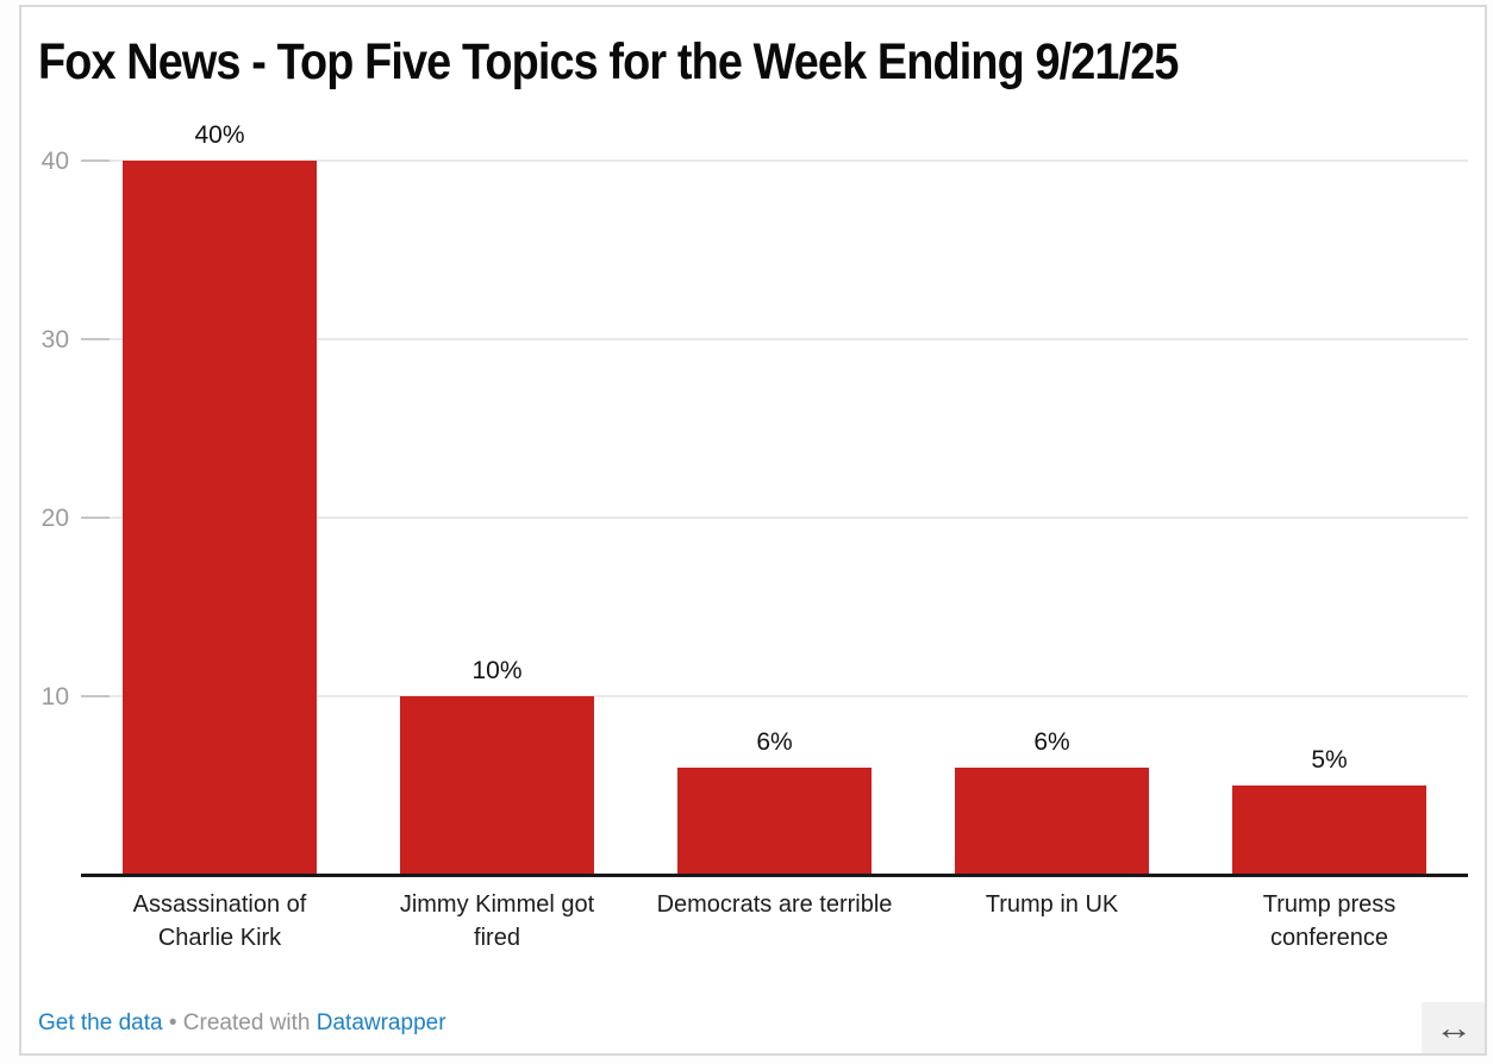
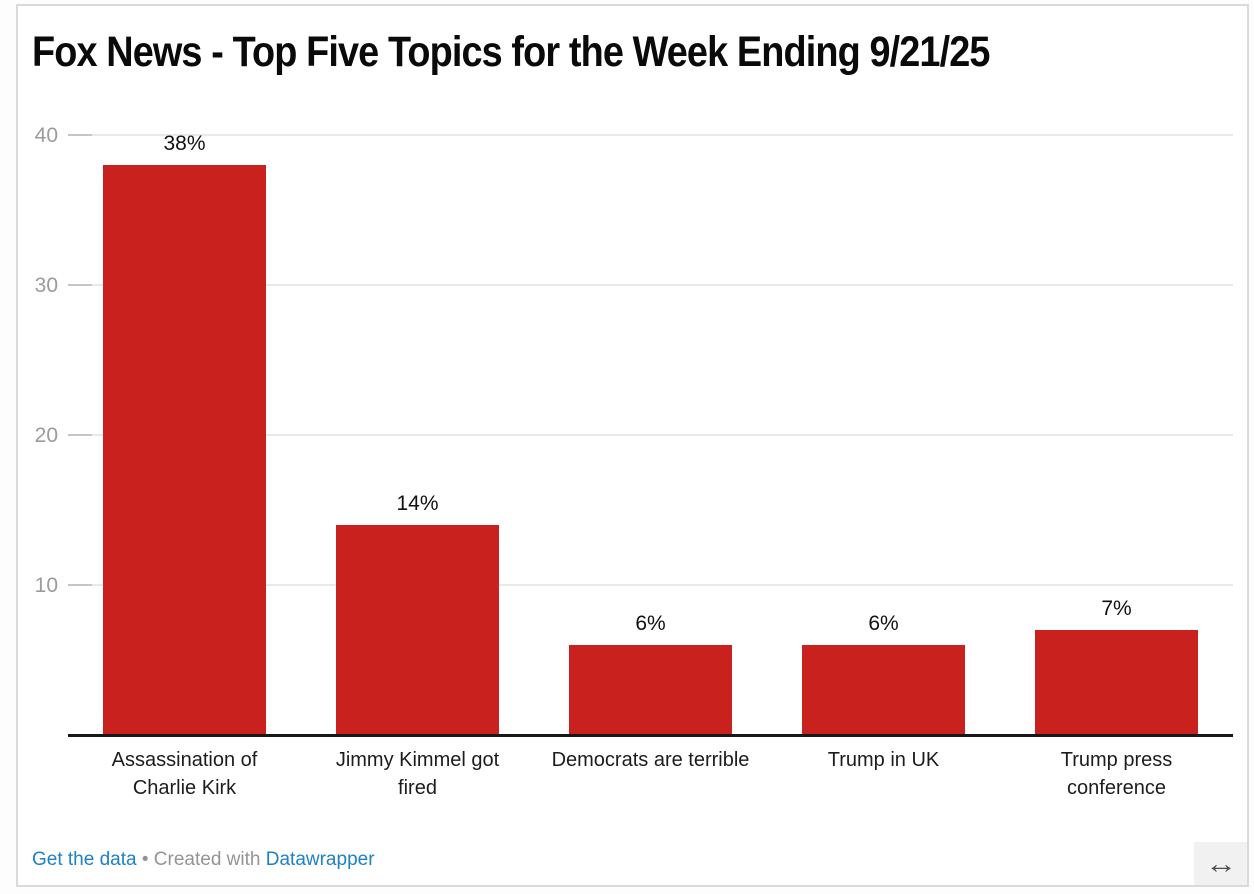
Assassination of Charlie Kirk: 40% -> 38%
Jimmy Kimmel got fired: 10% -> 14%
Trump press conference: 5% -> 7%
